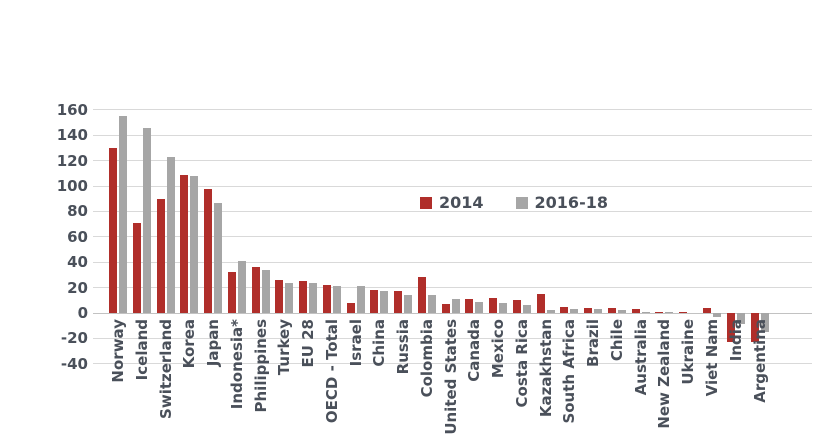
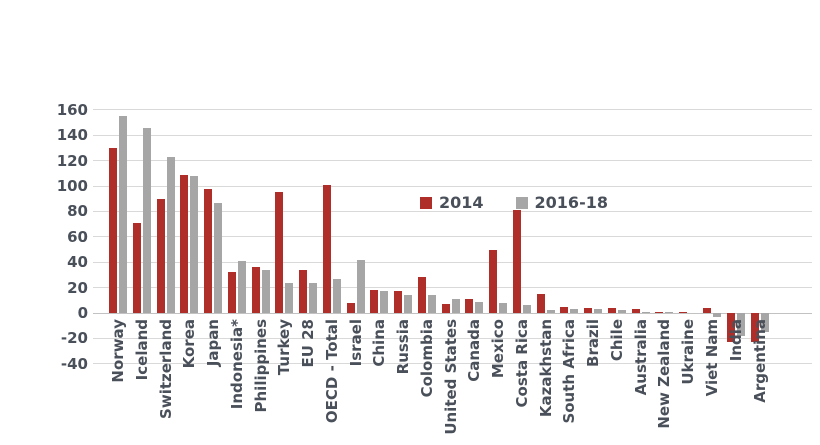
2014/Turkey: 26 -> 95
2014/EU 28: 25 -> 34
2014/OECD - Total: 22 -> 101
2016-18/OECD - Total: 21 -> 27
2016-18/Israel: 21 -> 42
2014/Mexico: 12 -> 50
2014/Costa Rica: 10 -> 81
2016-18/India: -9 -> -18
